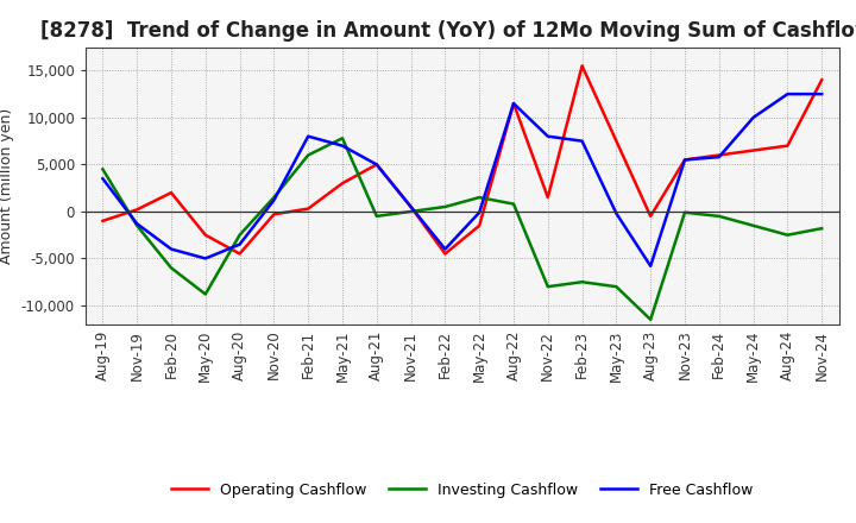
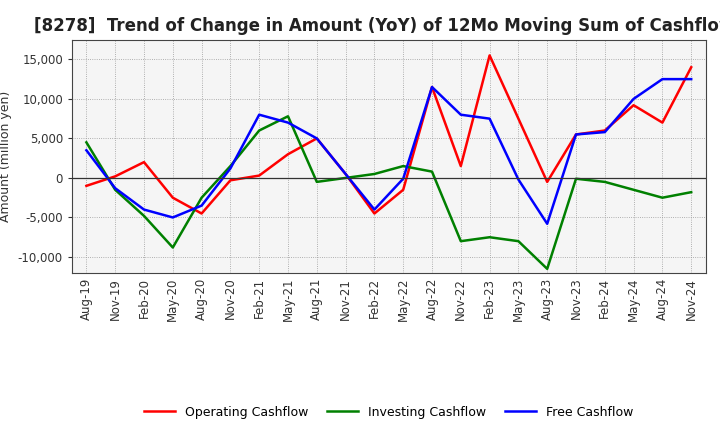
Investing Cashflow/Feb-20: -6,000 -> -4,800
Operating Cashflow/May-24: 6,500 -> 9,200
